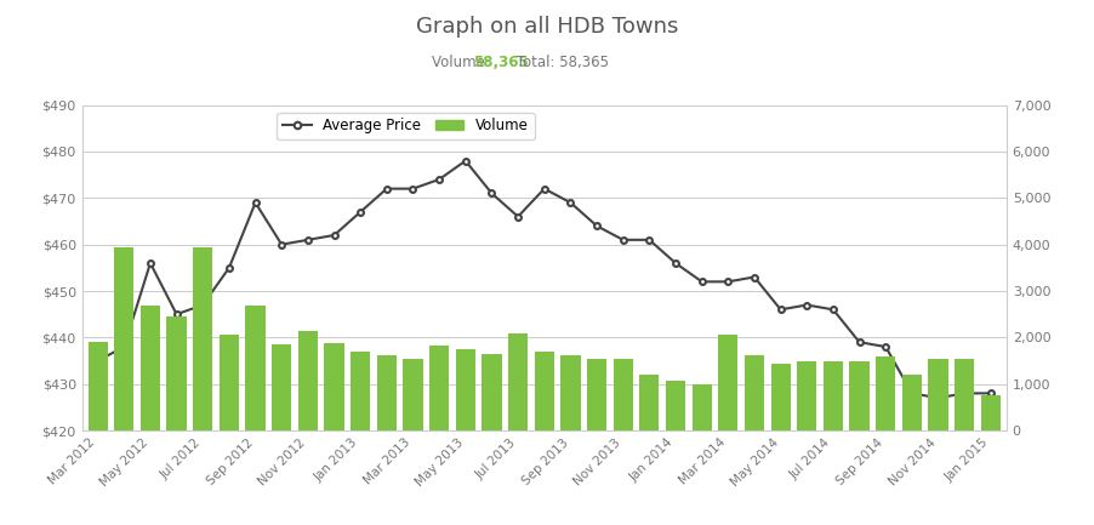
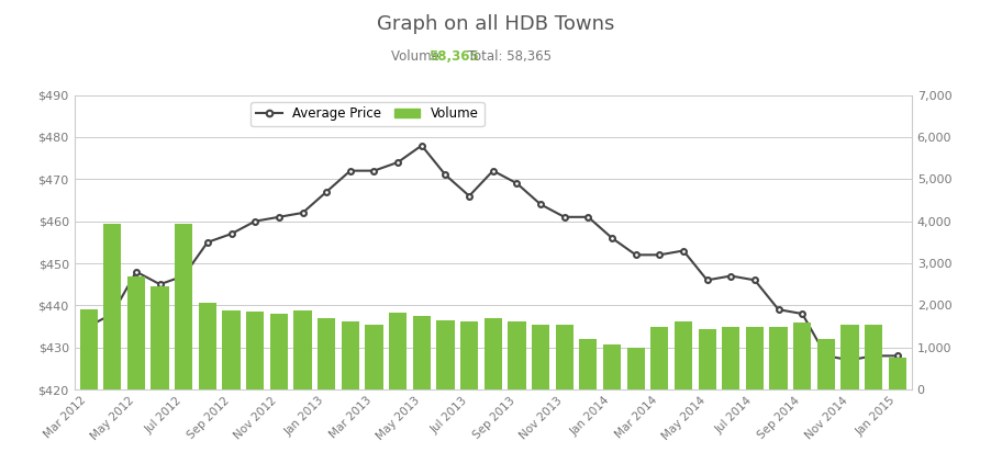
Average Price/May 2012: $456 -> $448
Average Price/Sep 2012: $469 -> $457
Volume/Sep 2012: 2,700 -> 1,870
Volume/Nov 2012: 2,150 -> 1,800
Volume/Jul 2013: 2,100 -> 1,620
Volume/Mar 2014: 2,050 -> 1,500
